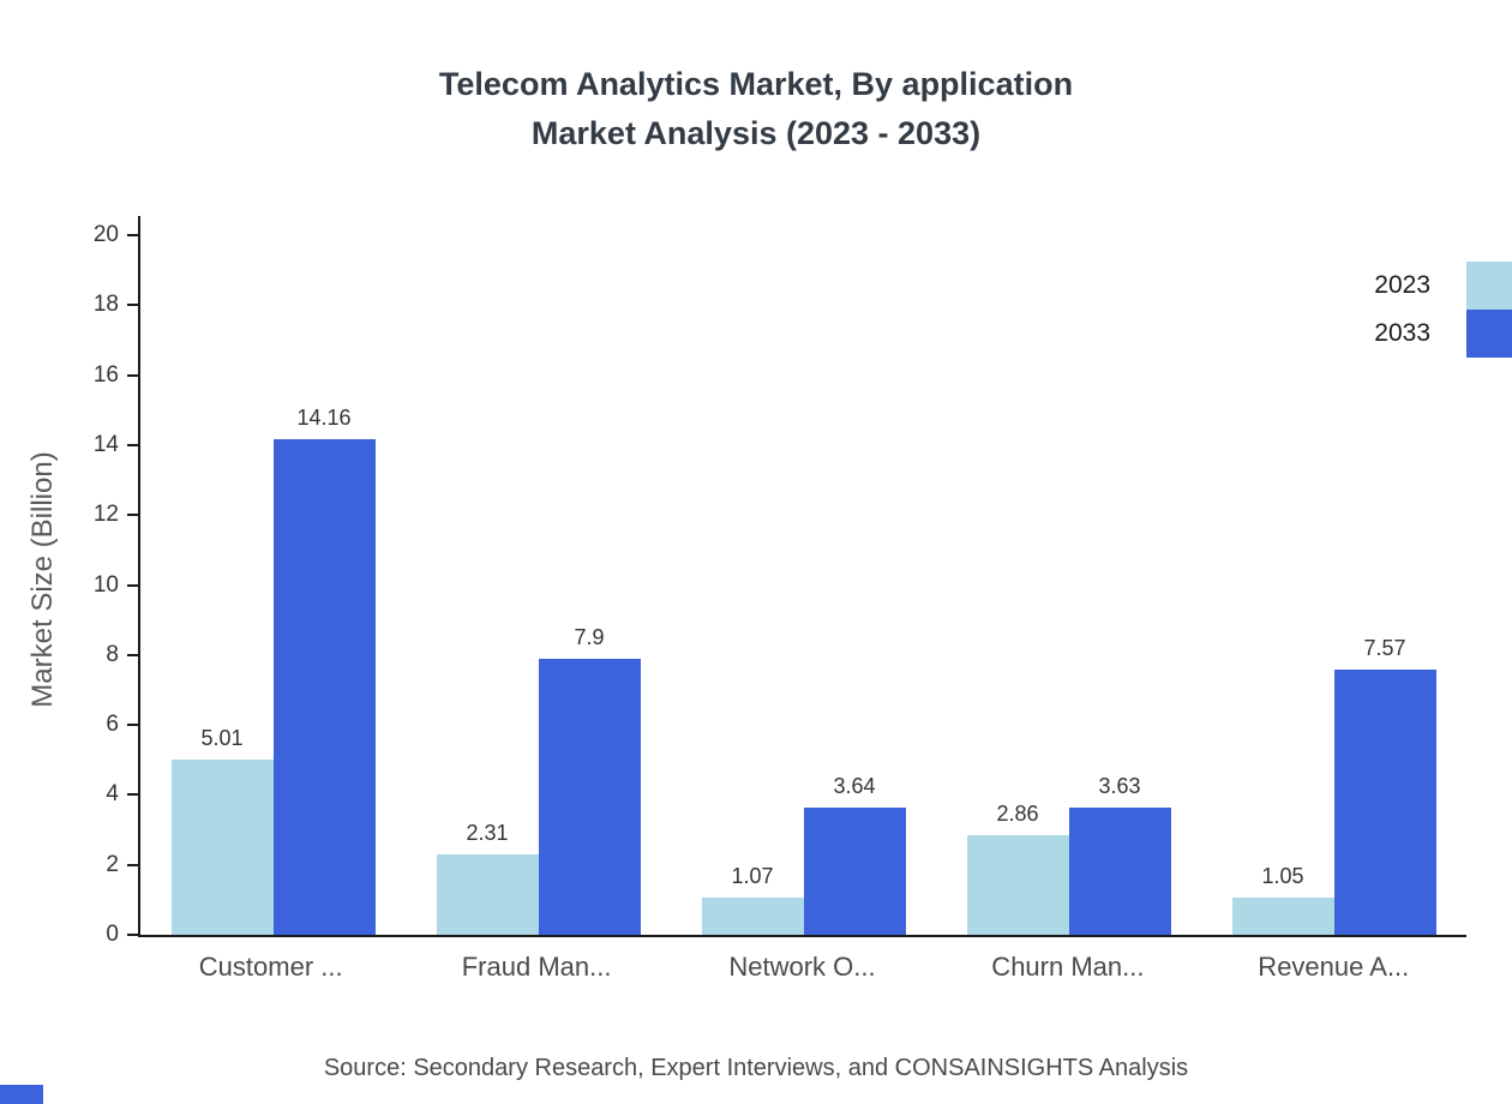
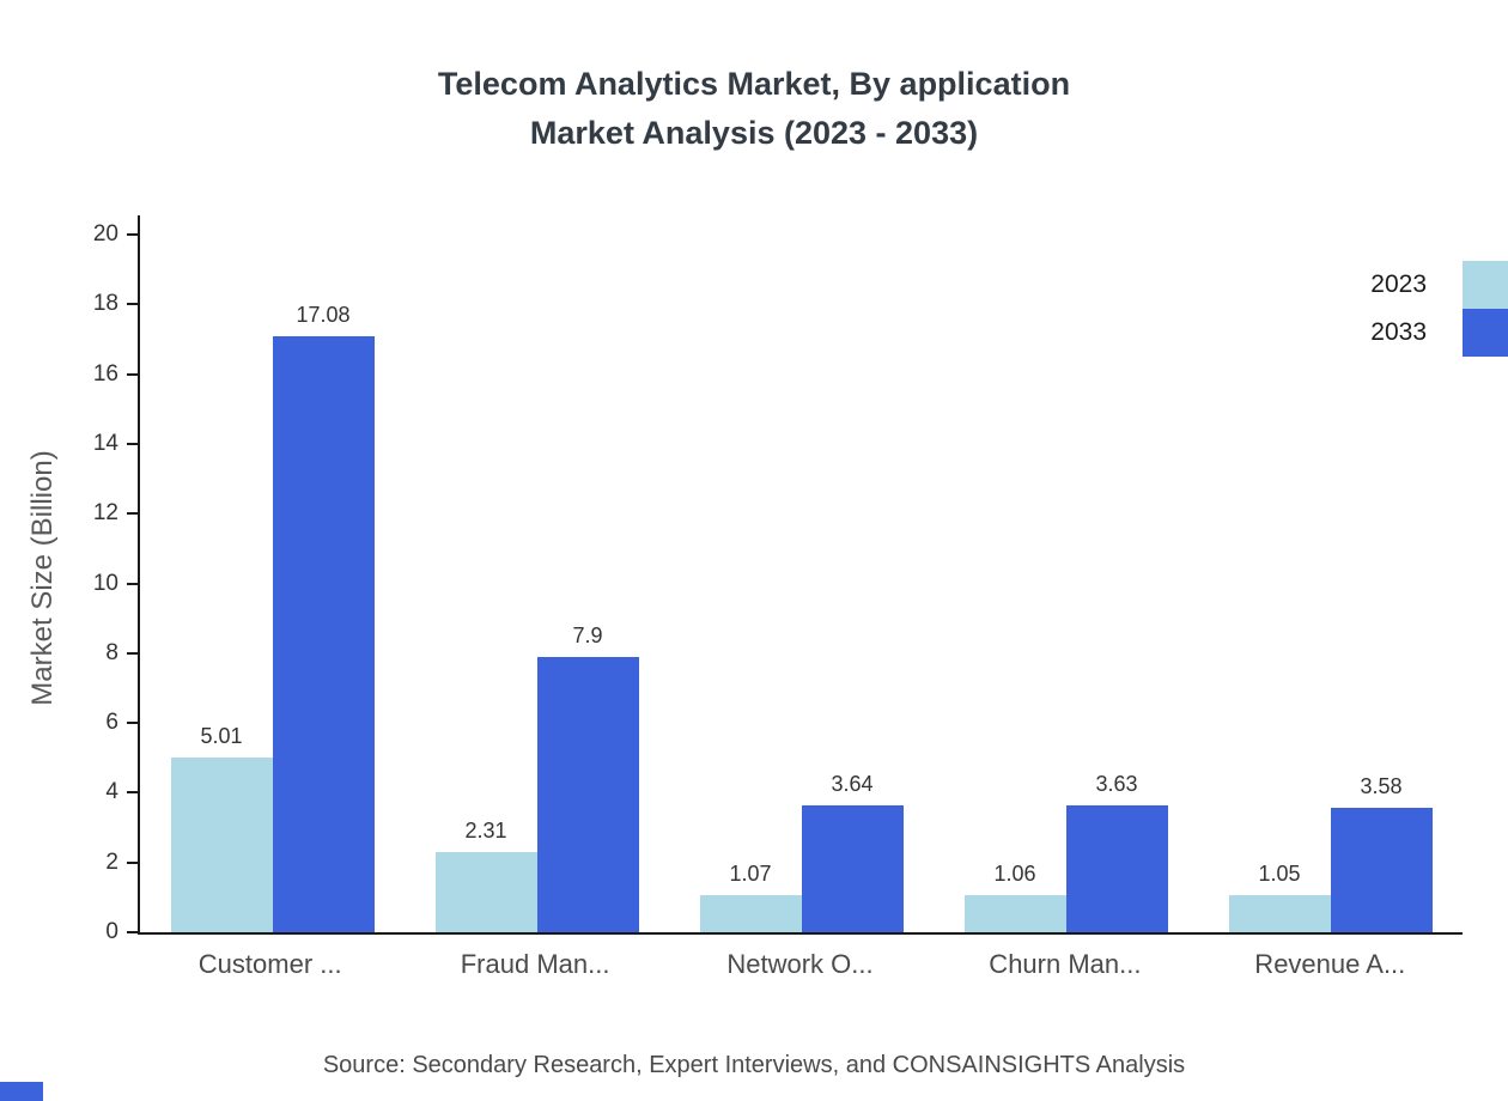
2033/Customer ...: 14.16 -> 17.08
2023/Churn Man...: 2.86 -> 1.06
2033/Revenue A...: 7.57 -> 3.58
